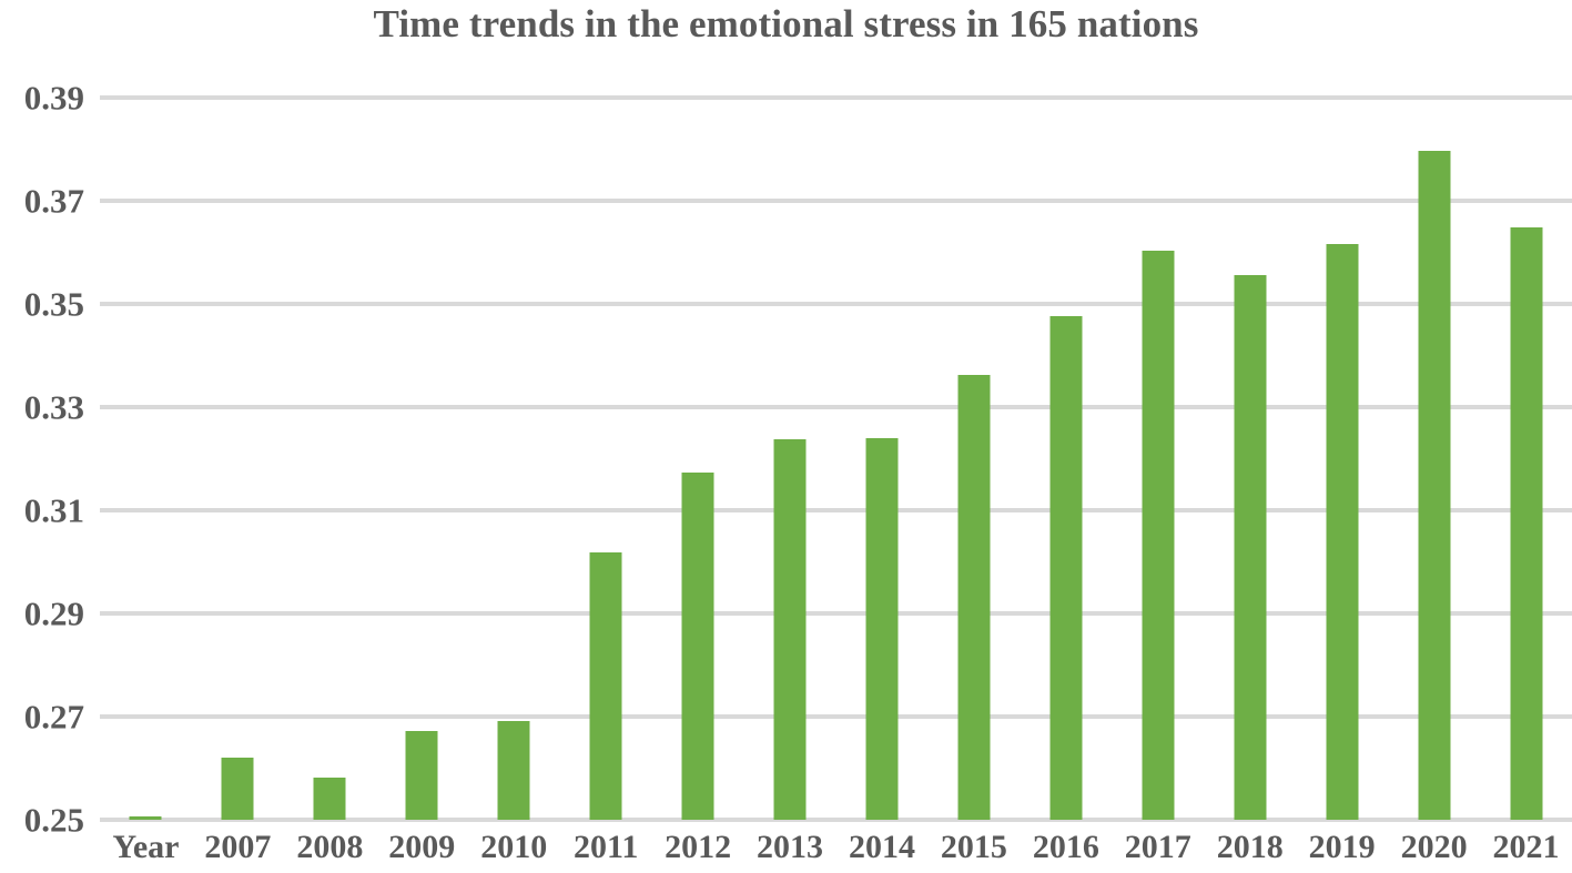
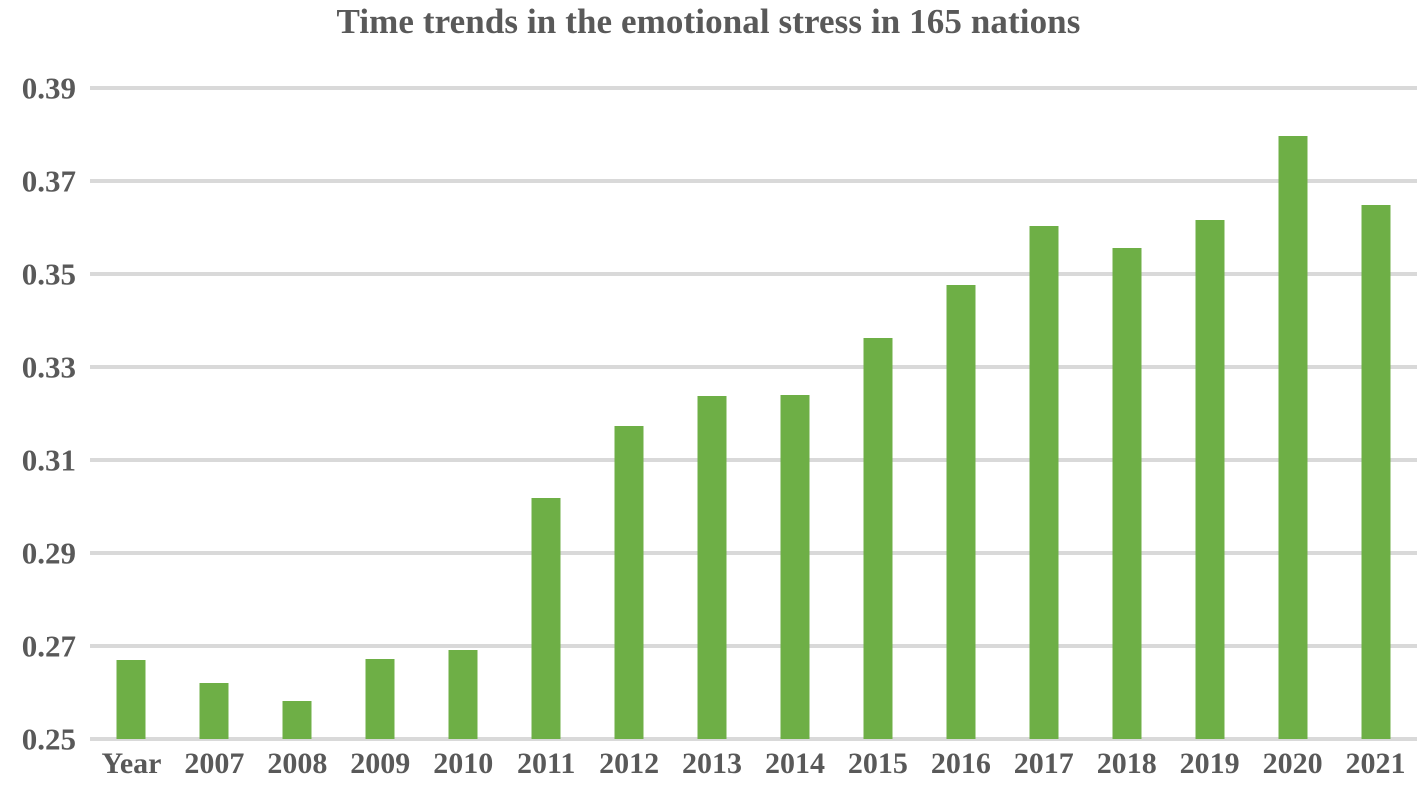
Year: 0.250 -> 0.267
